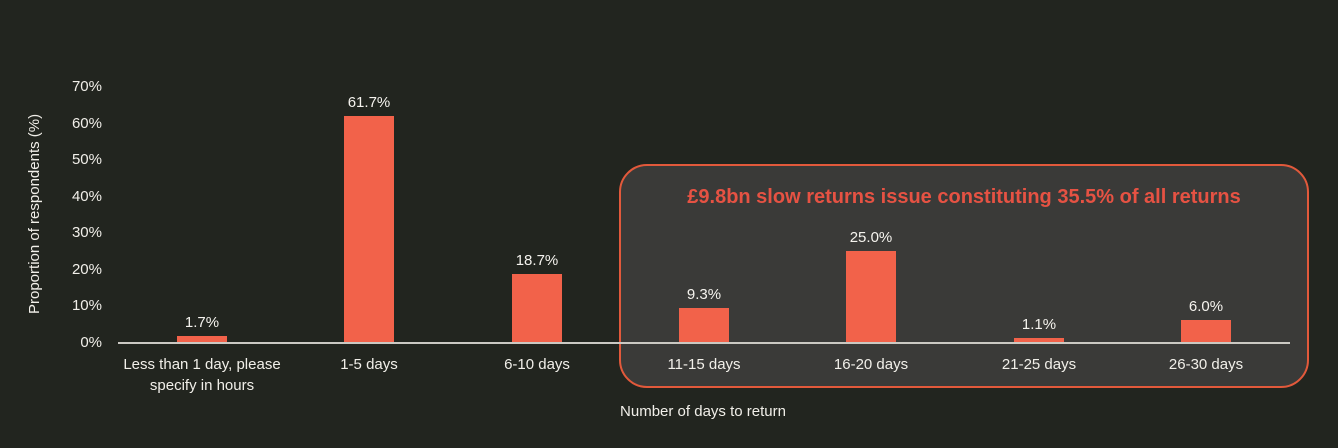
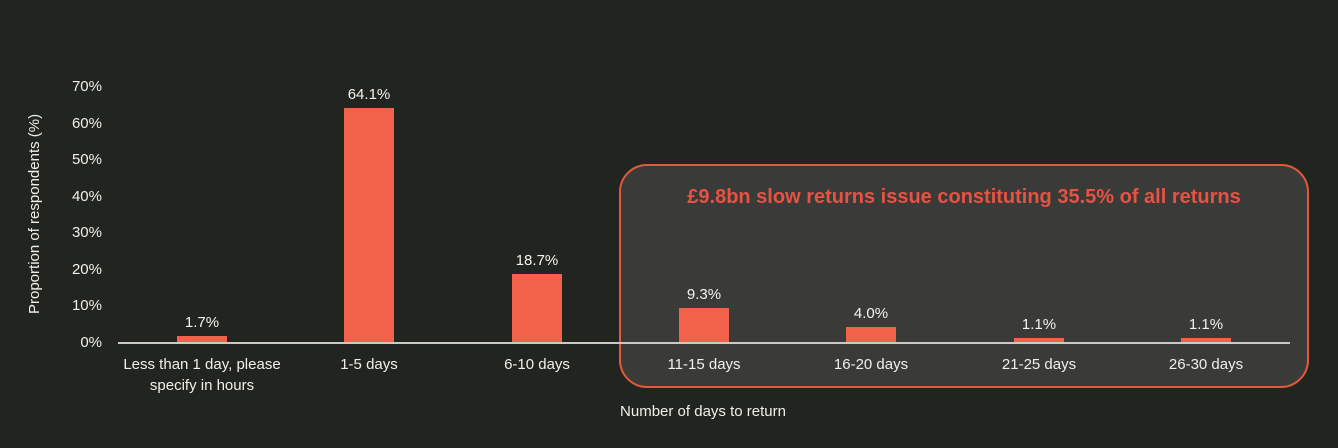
1-5 days: 61.7% -> 64.1%
16-20 days: 25.0% -> 4.0%
26-30 days: 6.0% -> 1.1%
